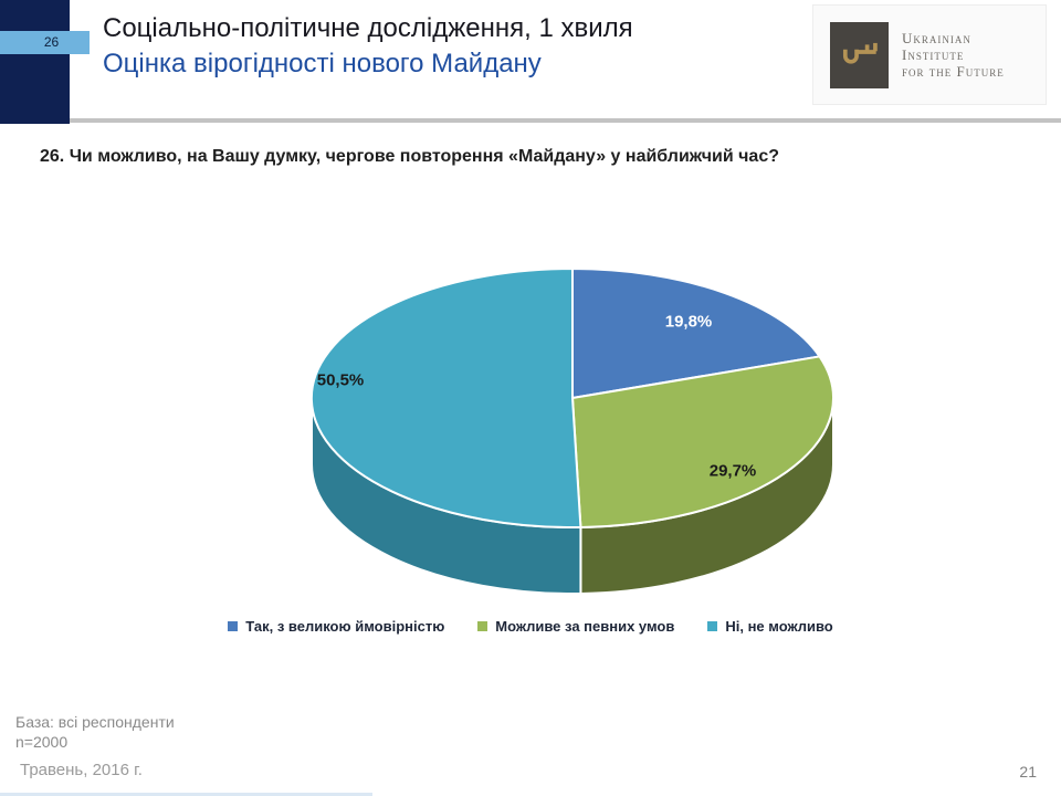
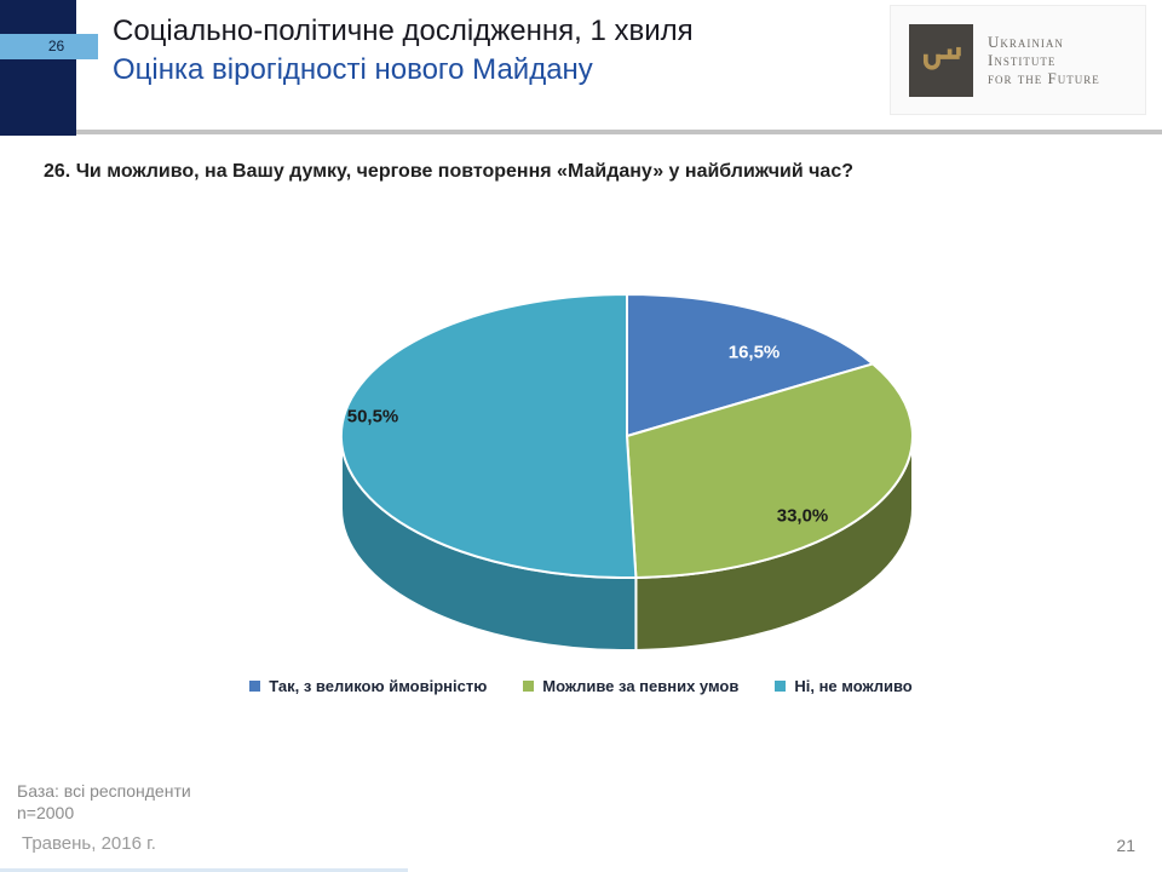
Так, з великою ймовірністю: 19,8% -> 16,5%
Можливе за певних умов: 29,7% -> 33,0%
